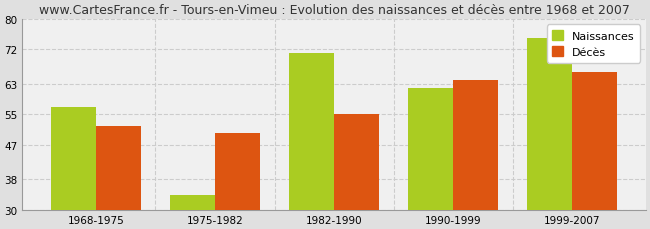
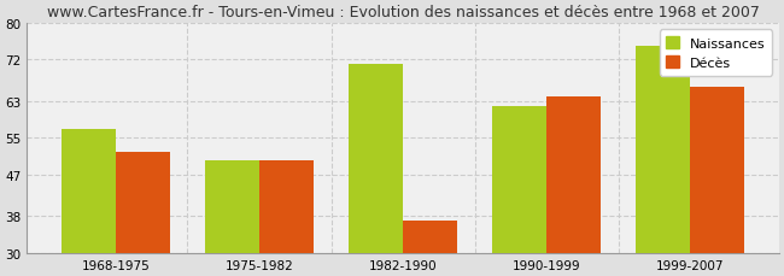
Naissances/1975-1982: 34 -> 50
Décès/1982-1990: 55 -> 37
